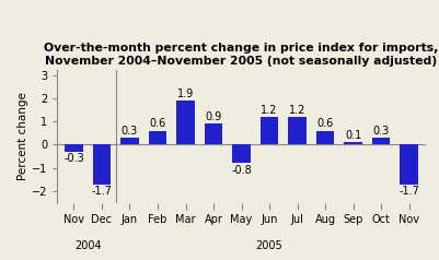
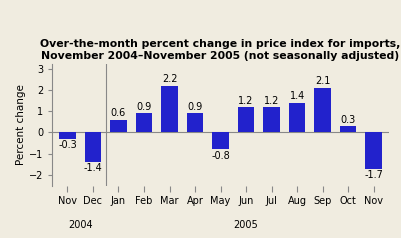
Dec: -1.7 -> -1.4
Jan: 0.3 -> 0.6
Feb: 0.6 -> 0.9
Mar: 1.9 -> 2.2
Aug: 0.6 -> 1.4
Sep: 0.1 -> 2.1
